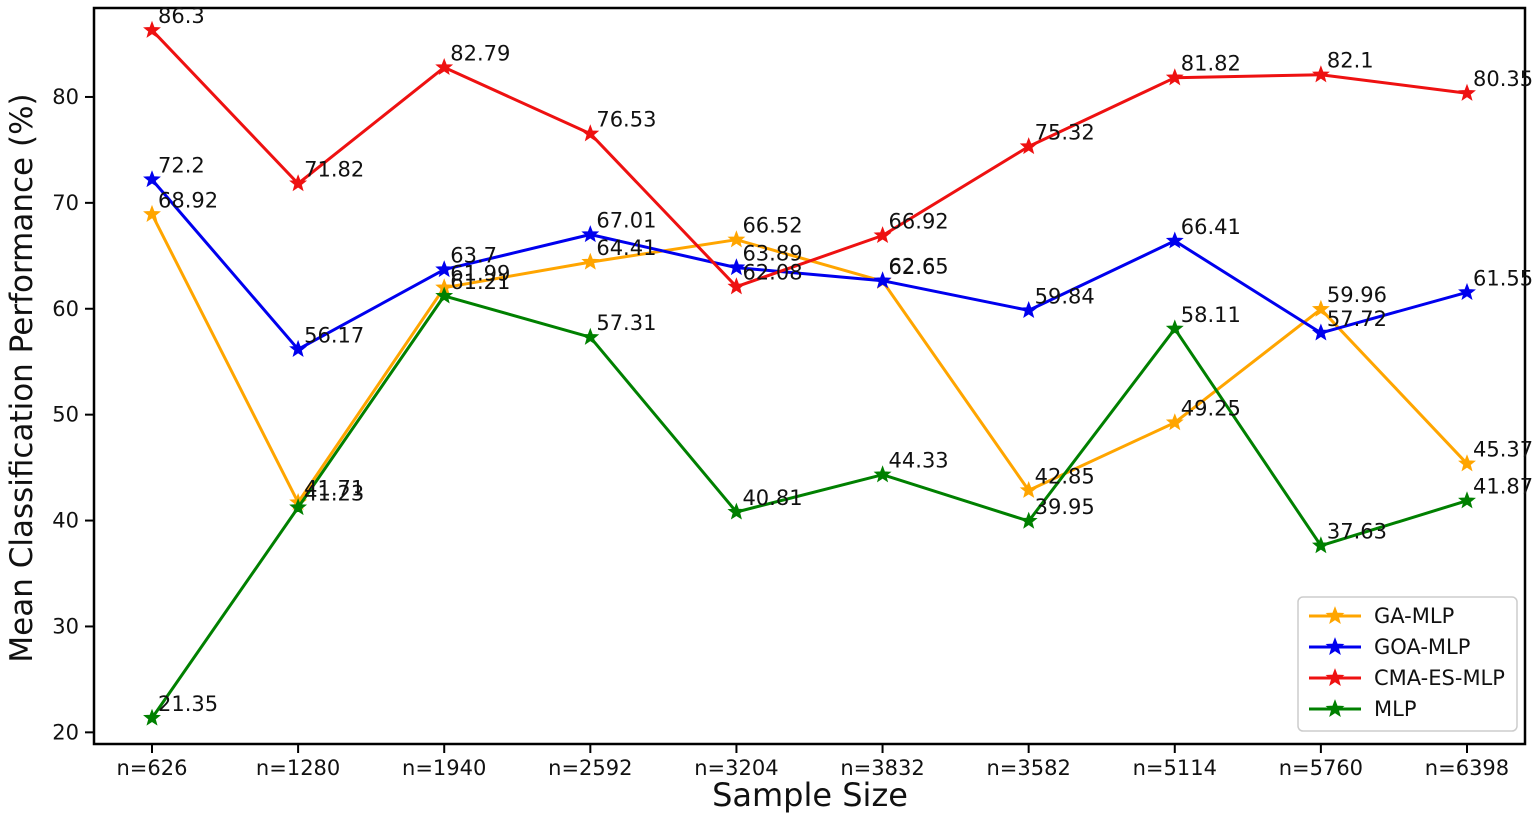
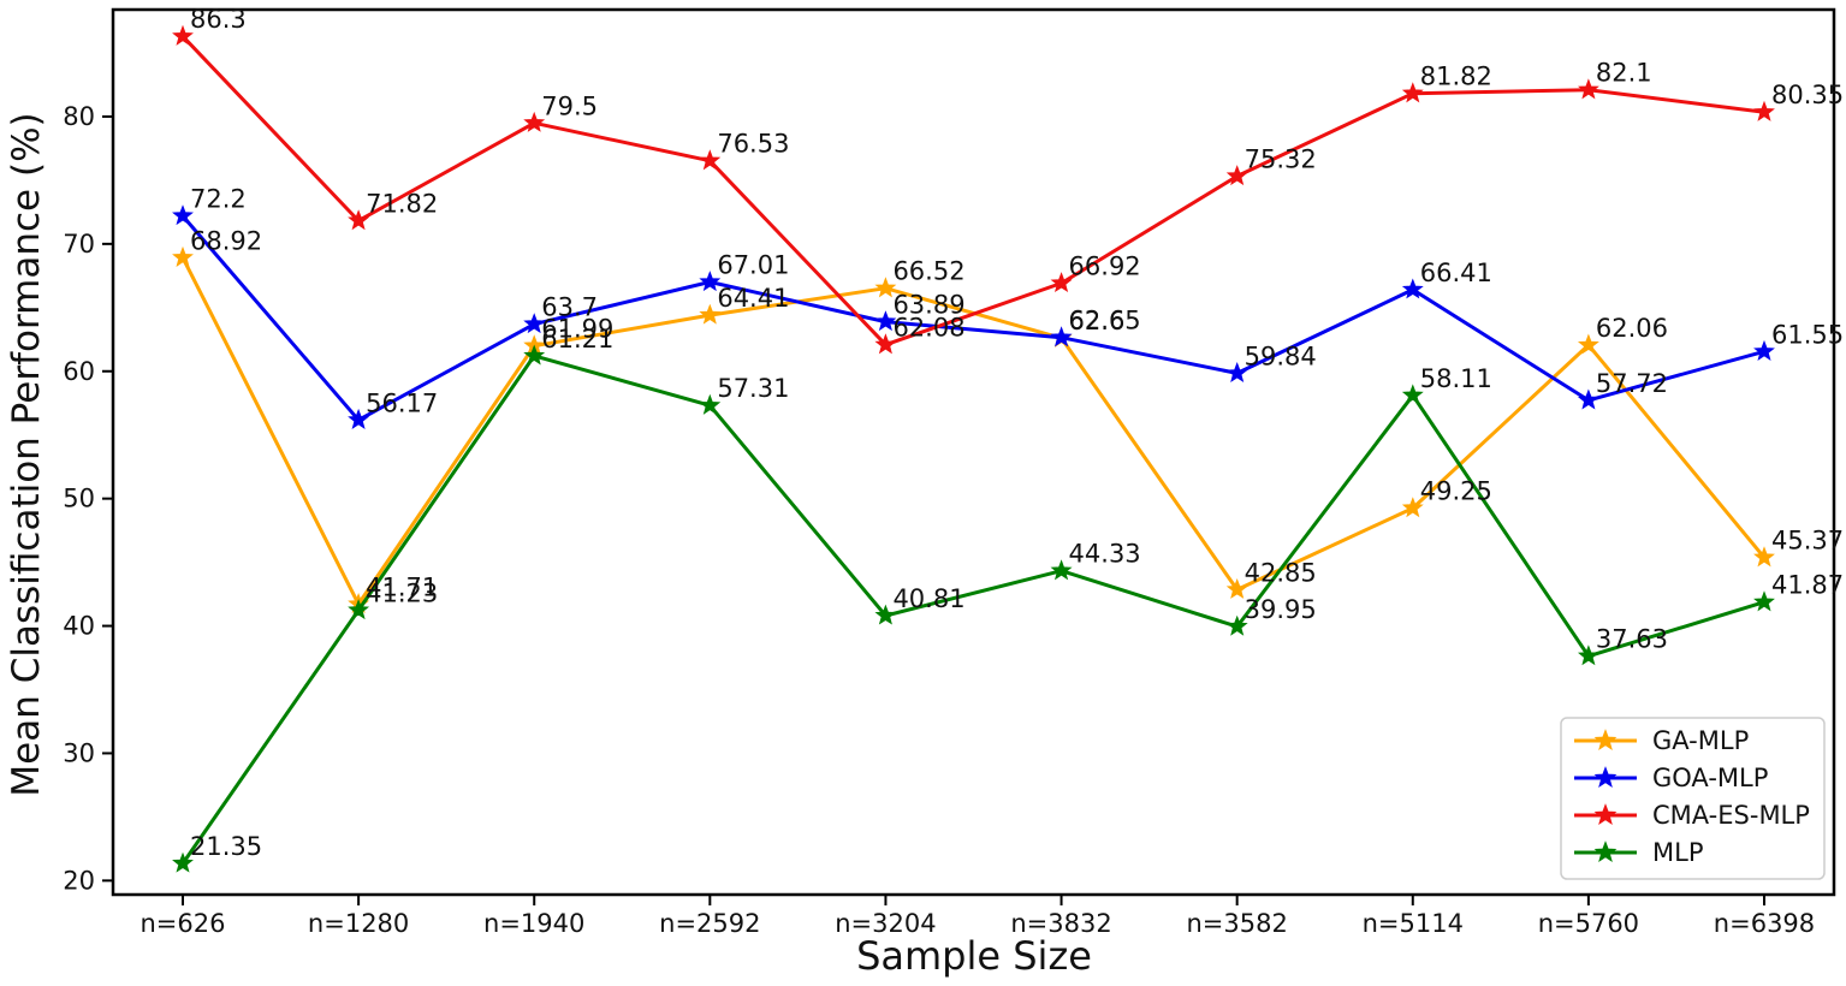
CMA-ES-MLP/n=1940: 82.79 -> 79.5
GA-MLP/n=5760: 59.96 -> 62.06
